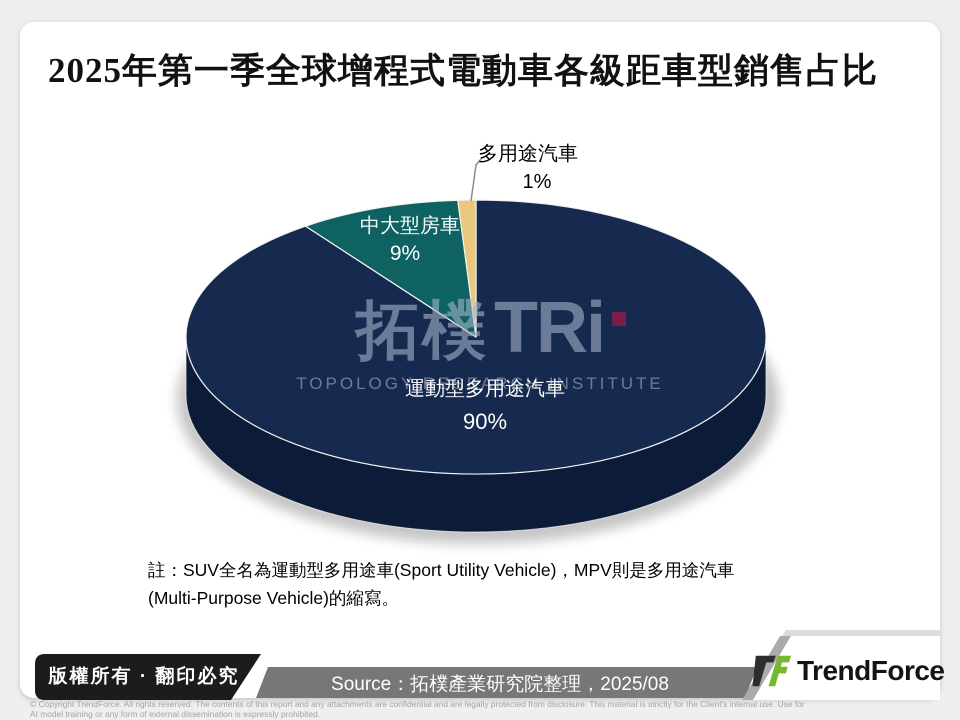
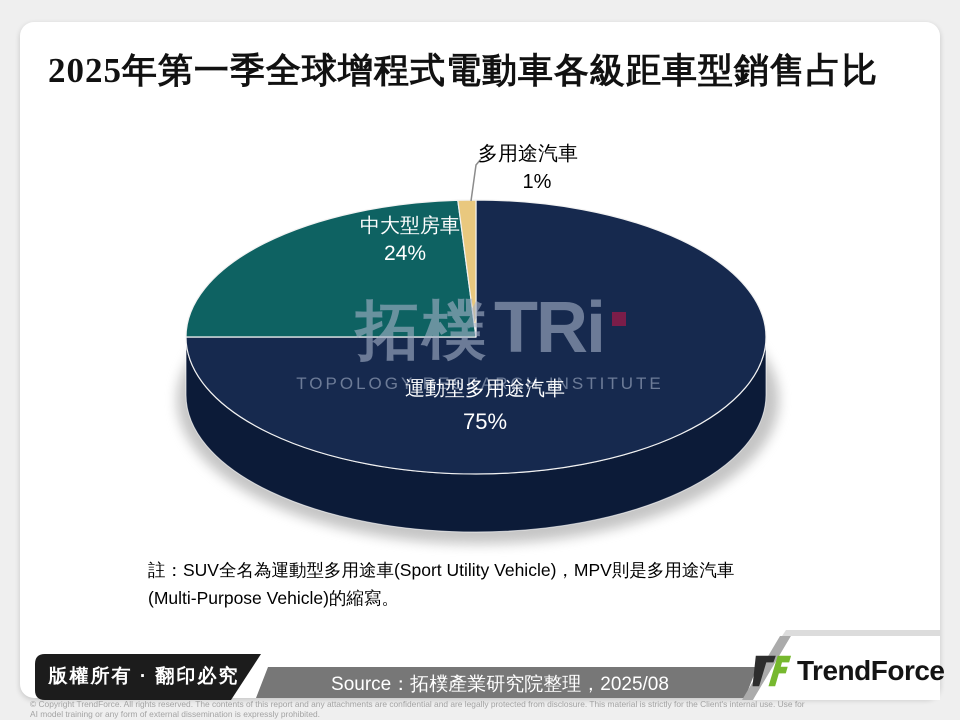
運動型多用途汽車: 90% -> 75%
中大型房車: 9% -> 24%
